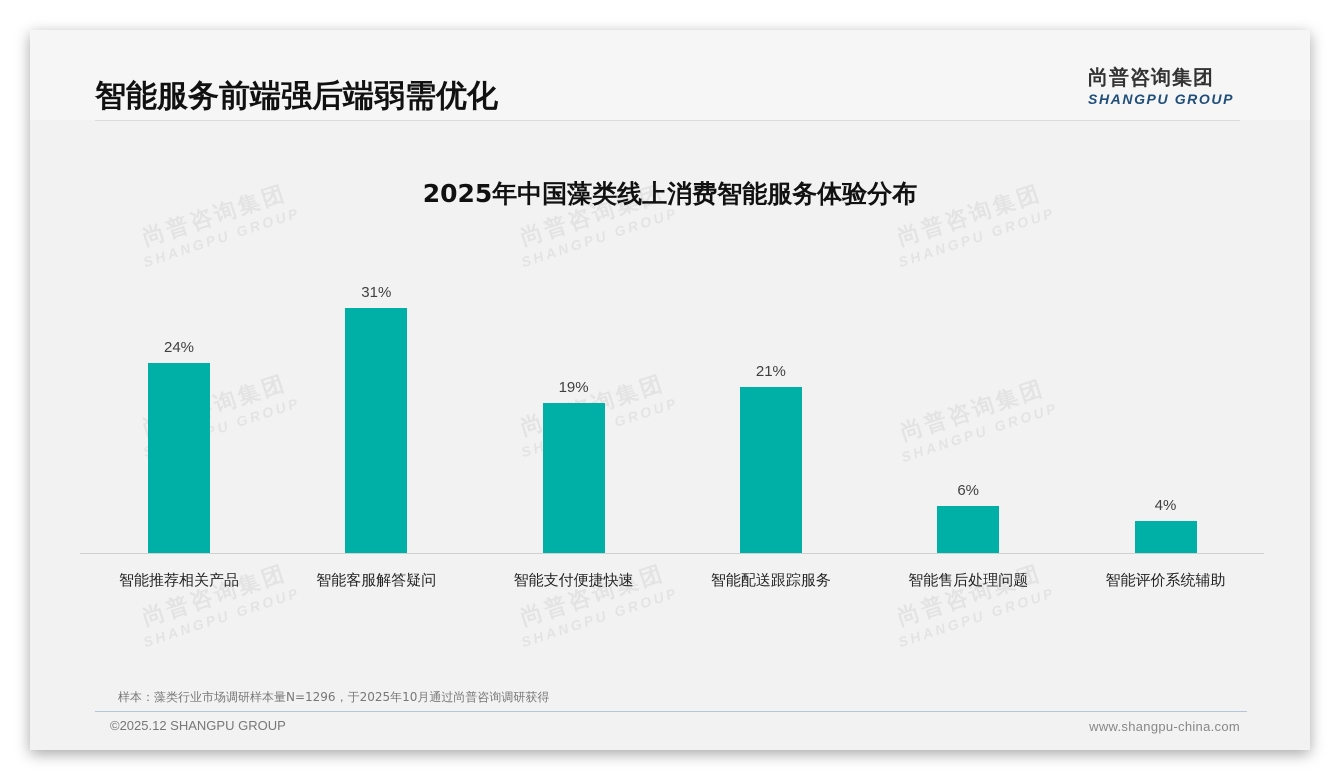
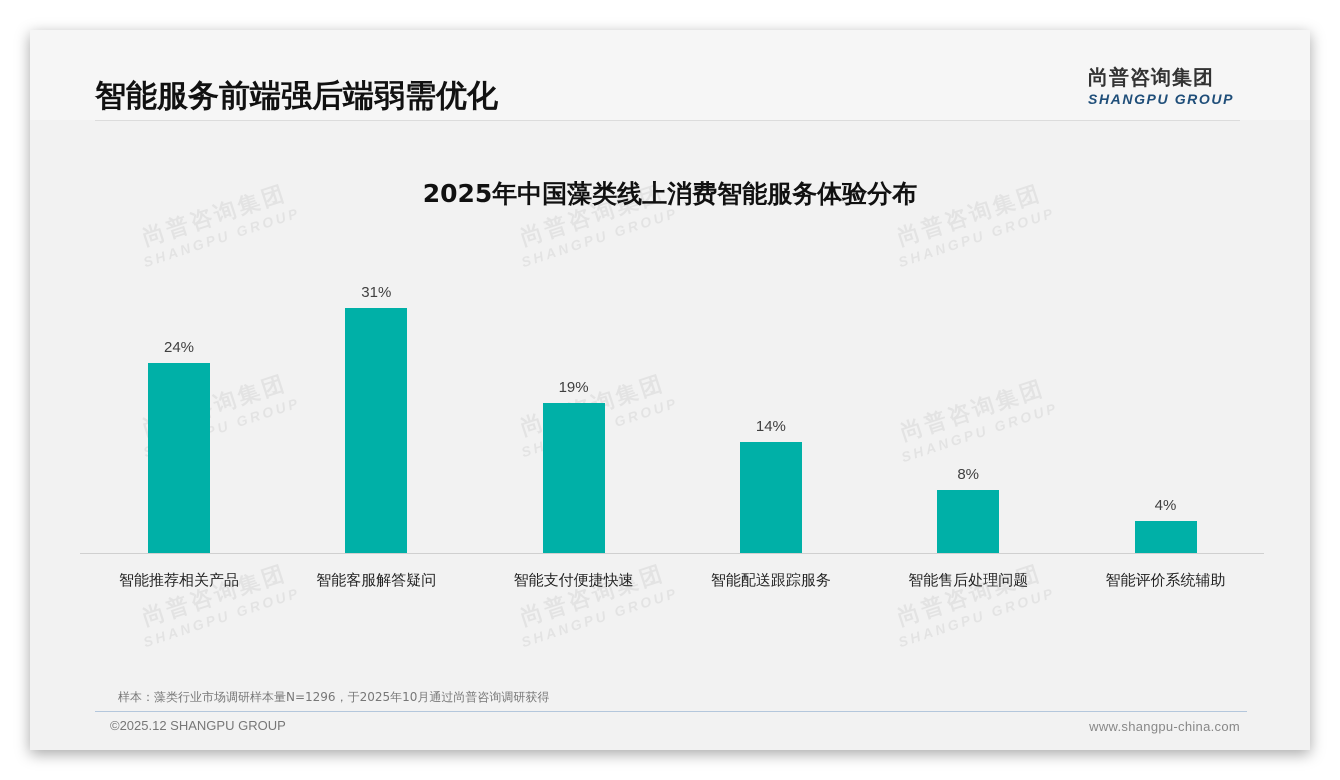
智能配送跟踪服务: 21% -> 14%
智能售后处理问题: 6% -> 8%
